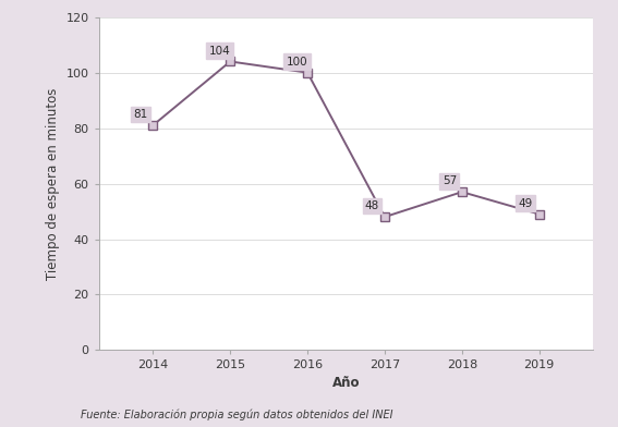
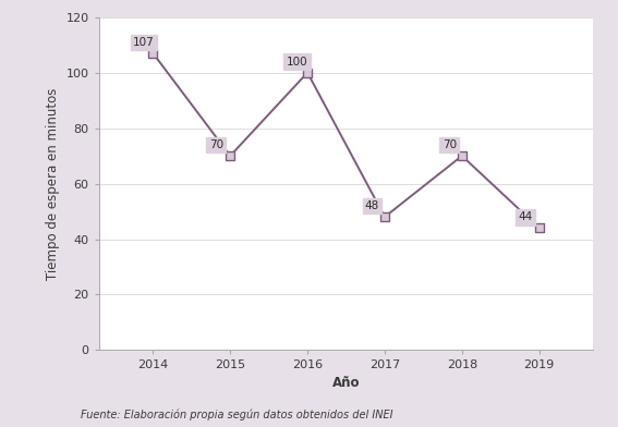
2014: 81 -> 107
2015: 104 -> 70
2018: 57 -> 70
2019: 49 -> 44
